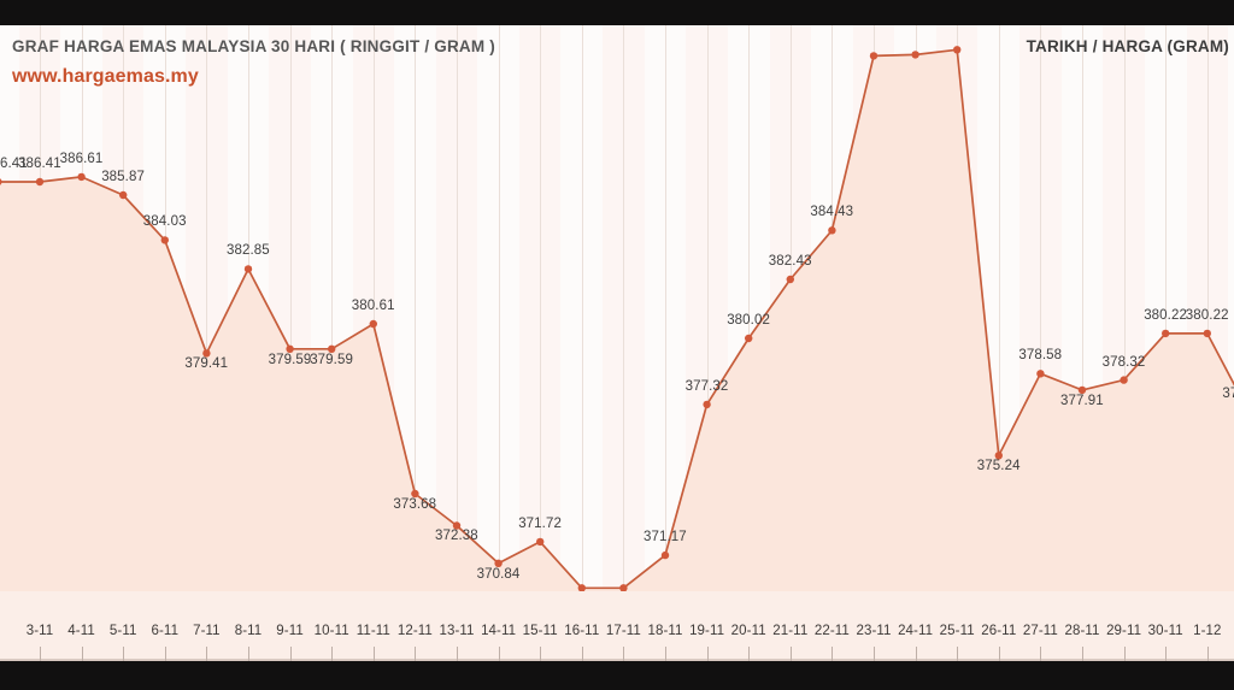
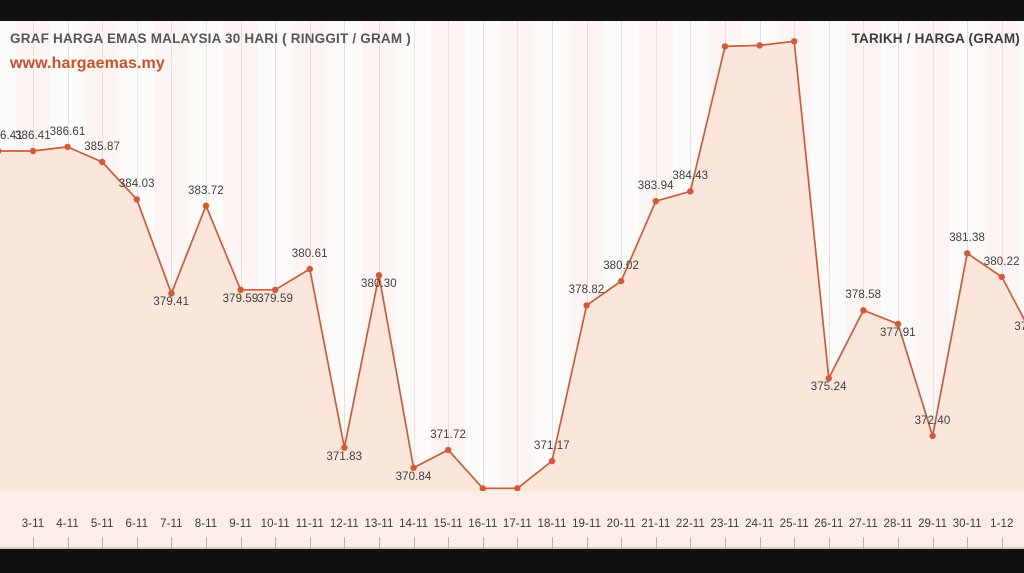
8-11: 382.85 -> 383.72
12-11: 373.68 -> 371.83
13-11: 372.38 -> 380.30
19-11: 377.32 -> 378.82
21-11: 382.43 -> 383.94
29-11: 378.32 -> 372.40
30-11: 380.22 -> 381.38
